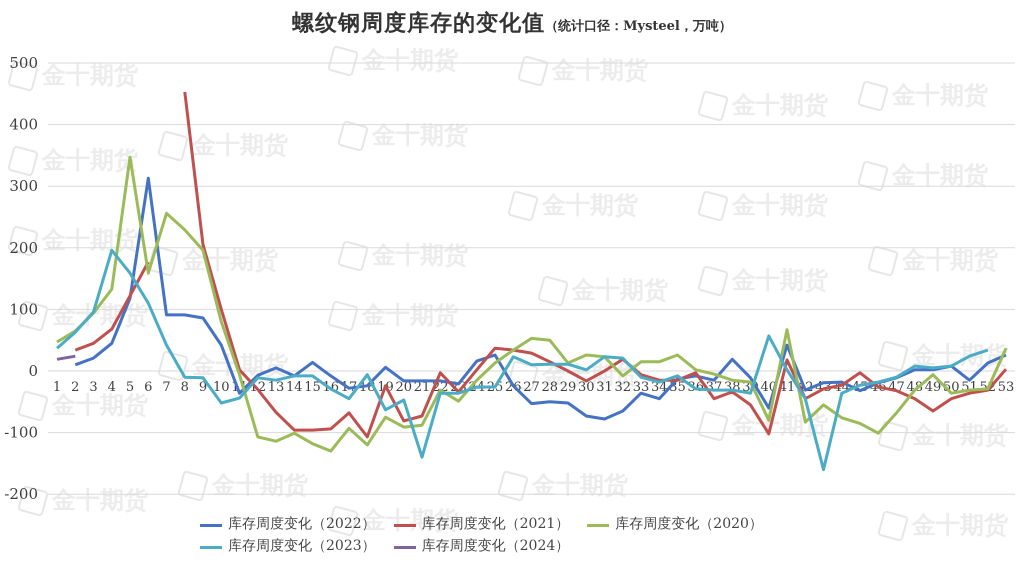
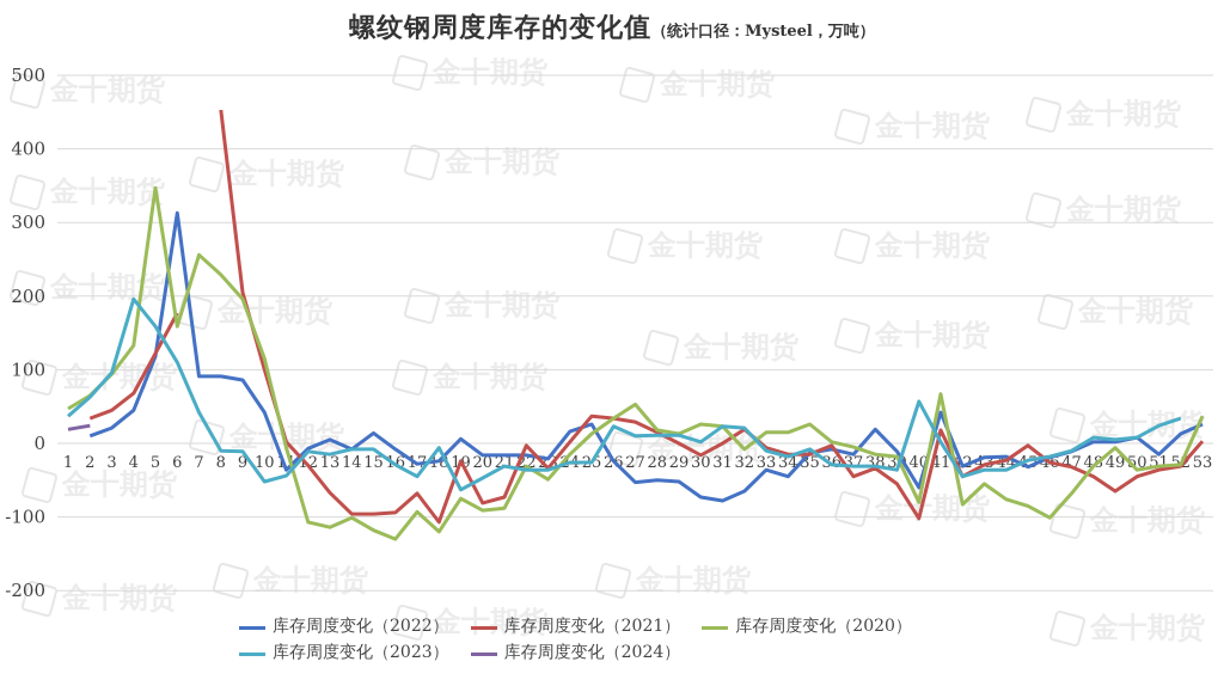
库存周度变化（2020）/10: 80 -> 120
库存周度变化（2023）/21: -140 -> -30
库存周度变化（2020）/28: 50 -> 20
库存周度变化（2023）/43: -160 -> -40
